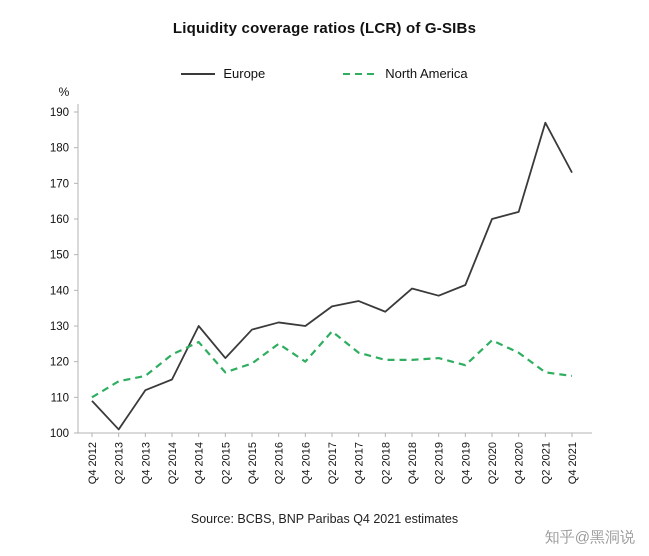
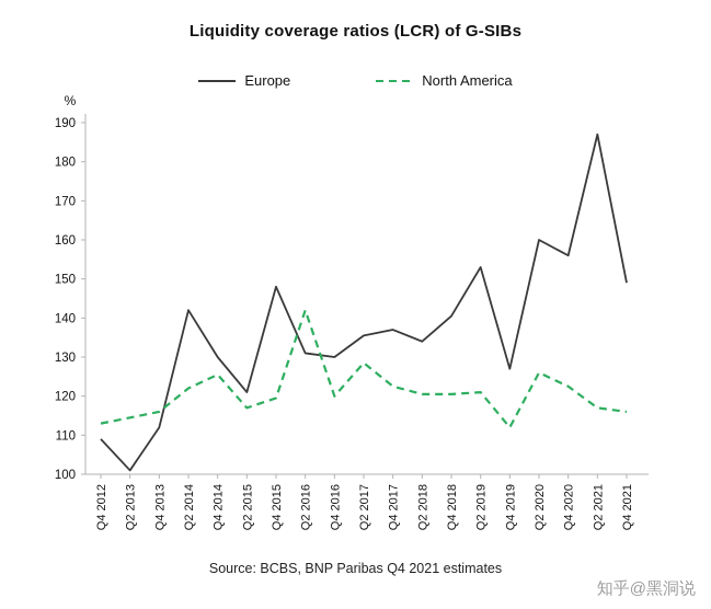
North America/Q4 2012: 110 -> 113
Europe/Q2 2014: 115 -> 142
Europe/Q4 2015: 129 -> 148
North America/Q2 2016: 125 -> 142
Europe/Q2 2019: 138 -> 153
Europe/Q4 2019: 142 -> 127
North America/Q4 2019: 119 -> 112
Europe/Q4 2020: 162 -> 156
Europe/Q4 2021: 173 -> 149
